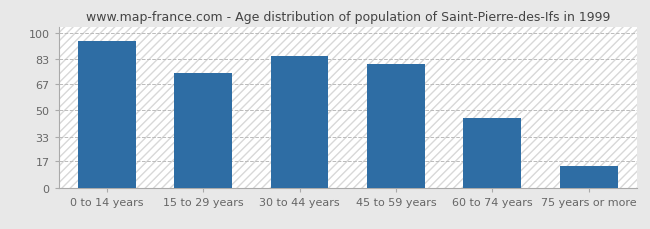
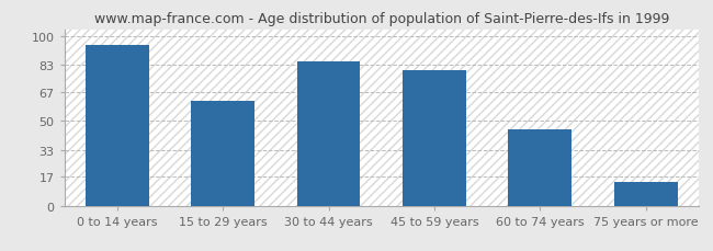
15 to 29 years: 74 -> 62
